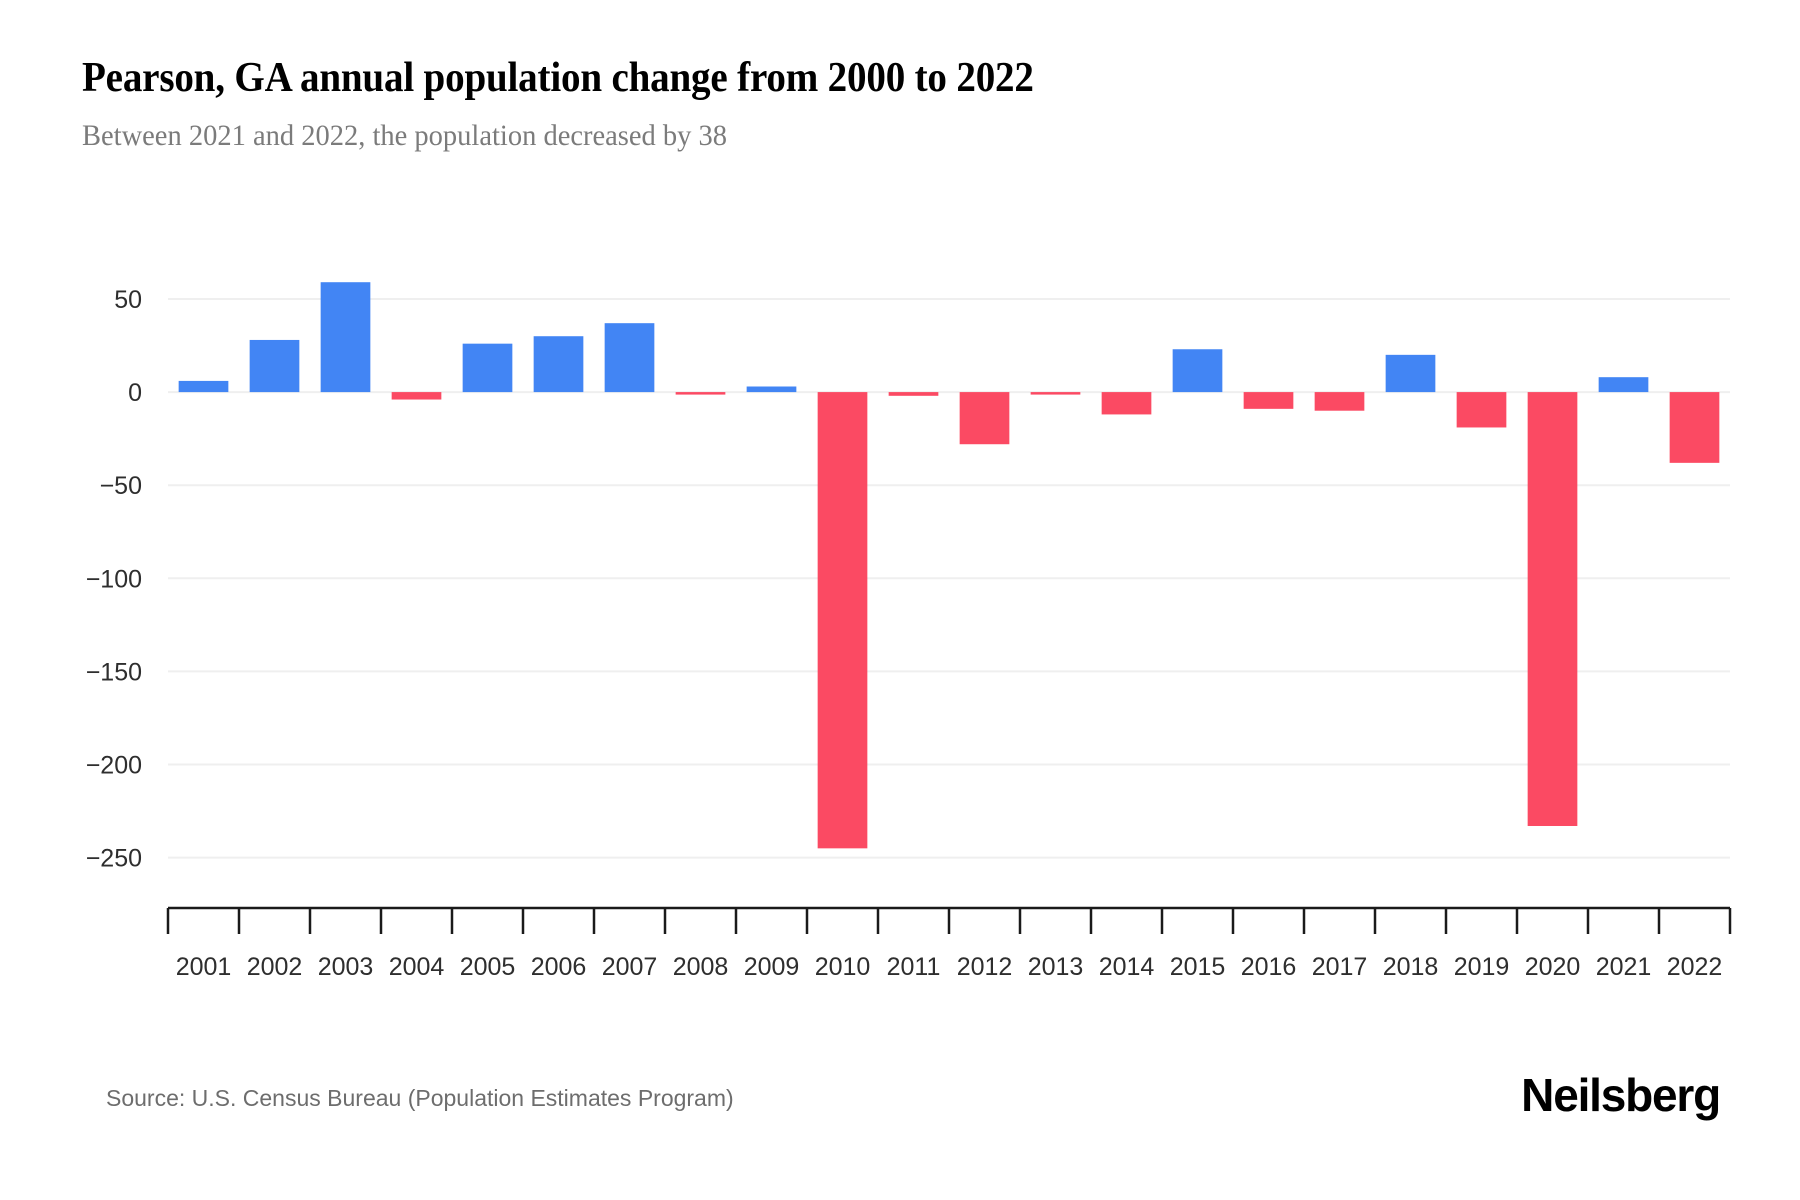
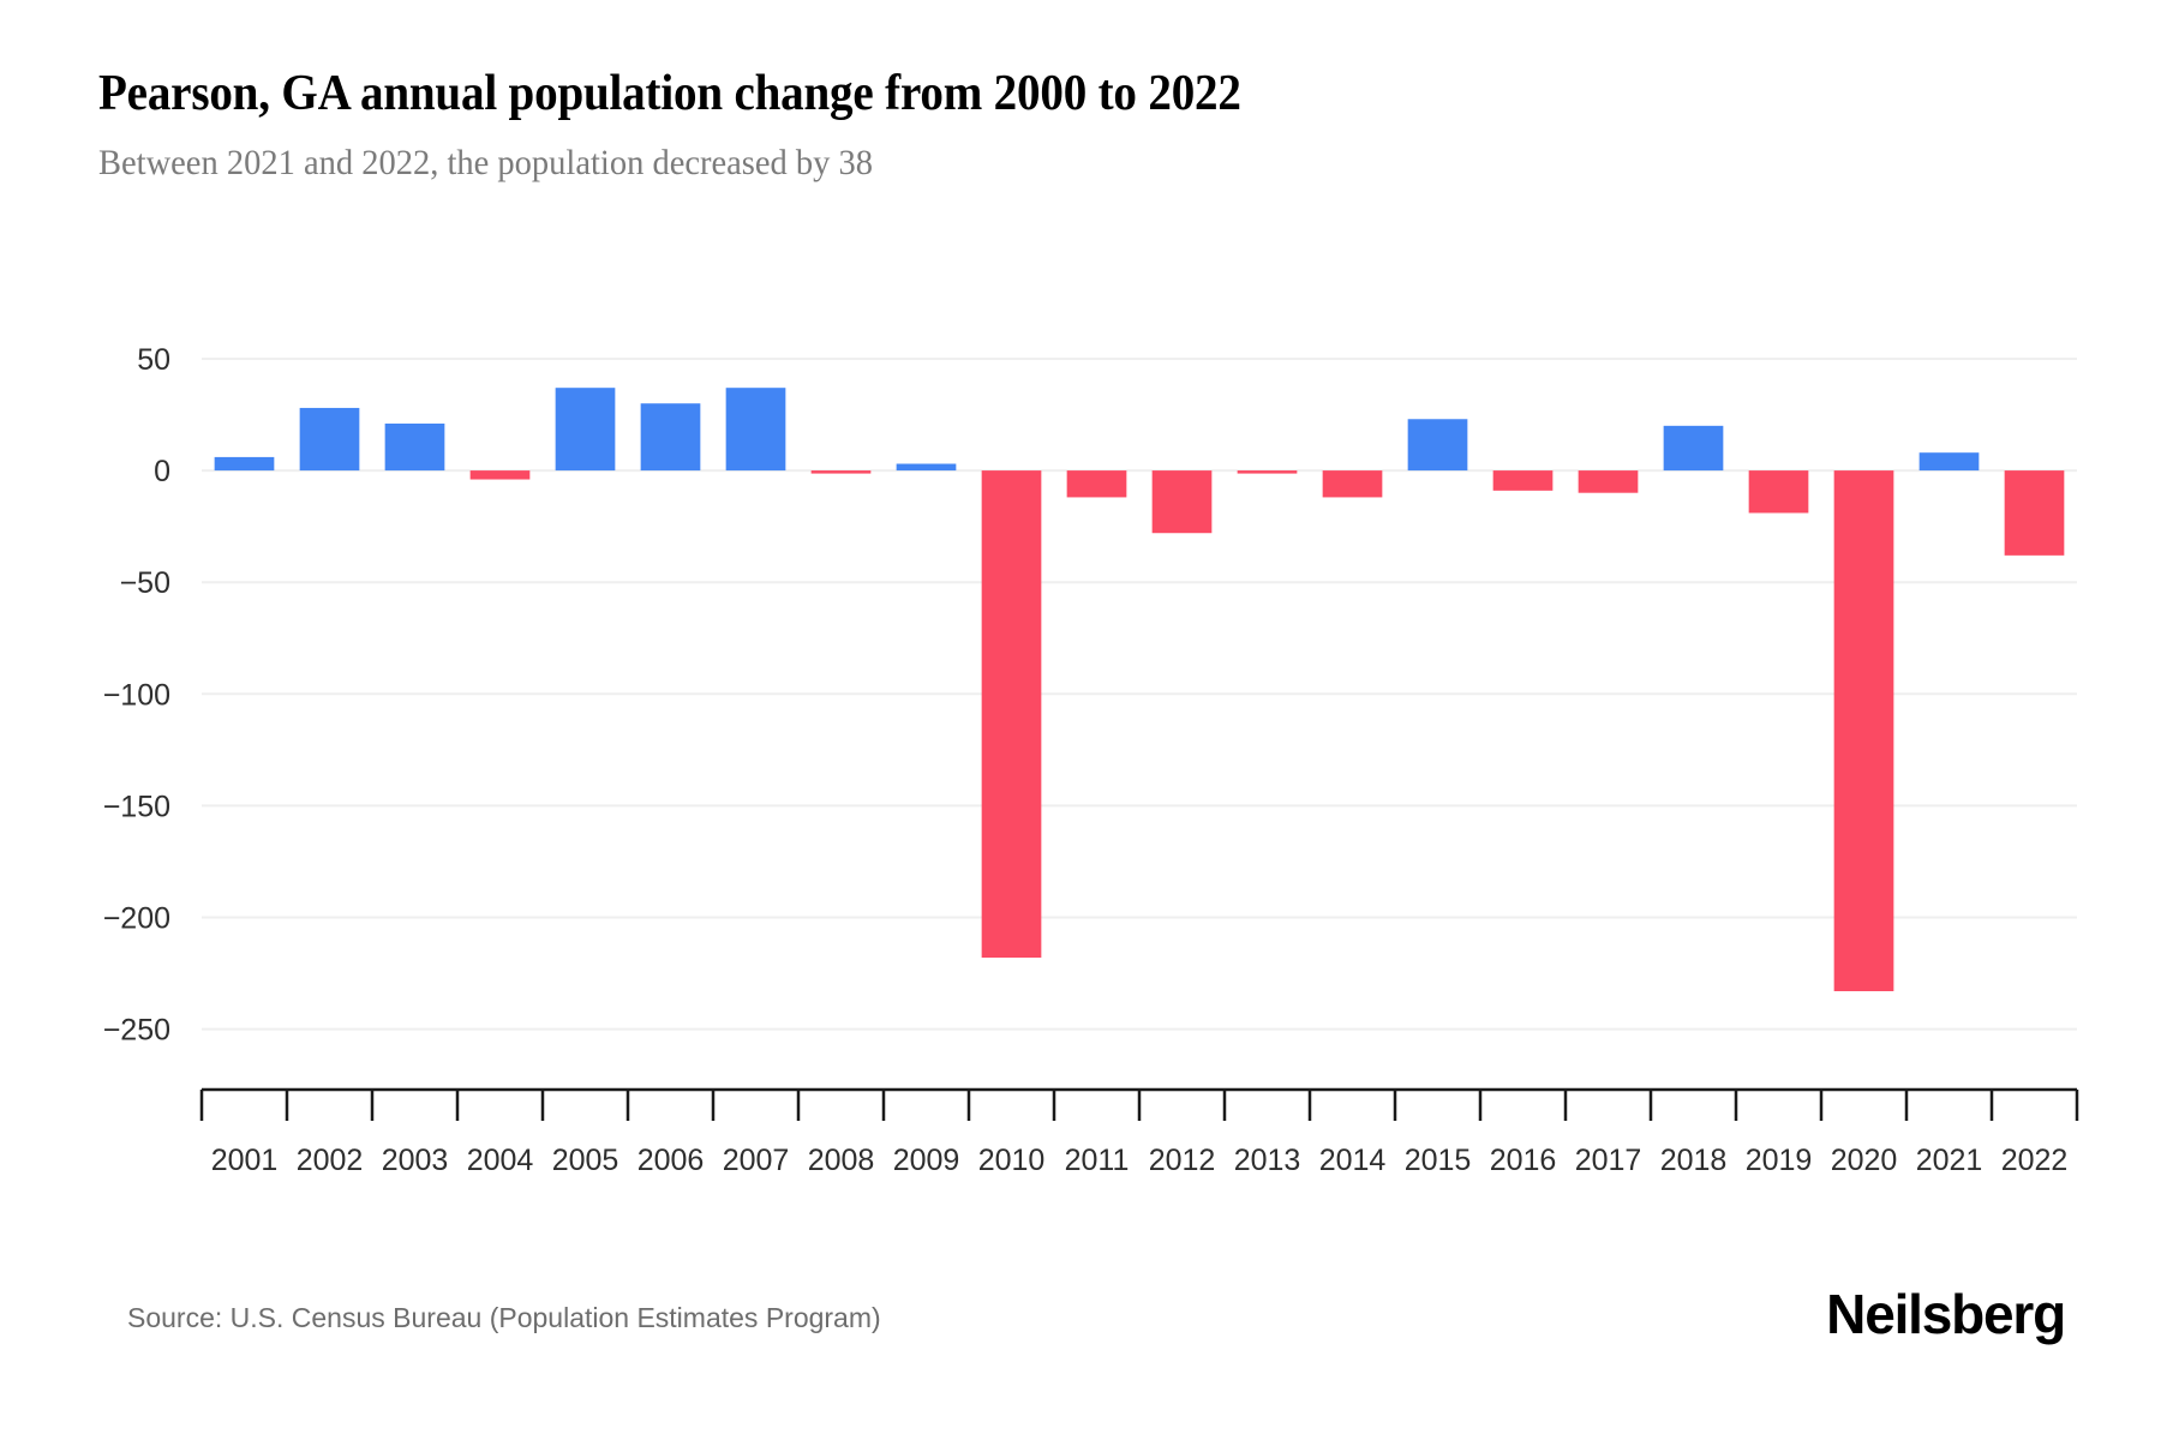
2003: 59 -> 21
2005: 26 -> 37
2010: -245 -> -218
2011: -2 -> -12
